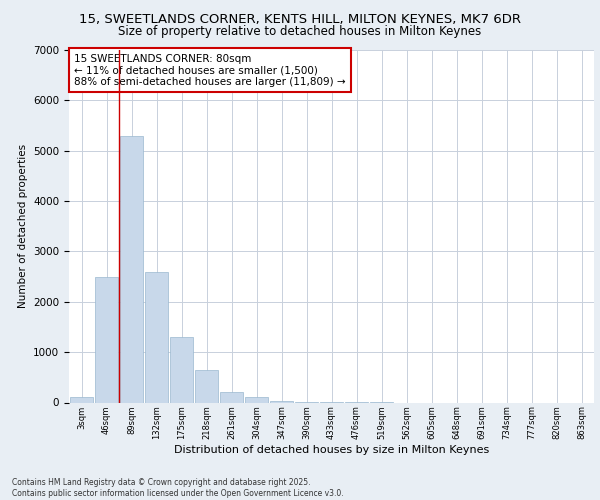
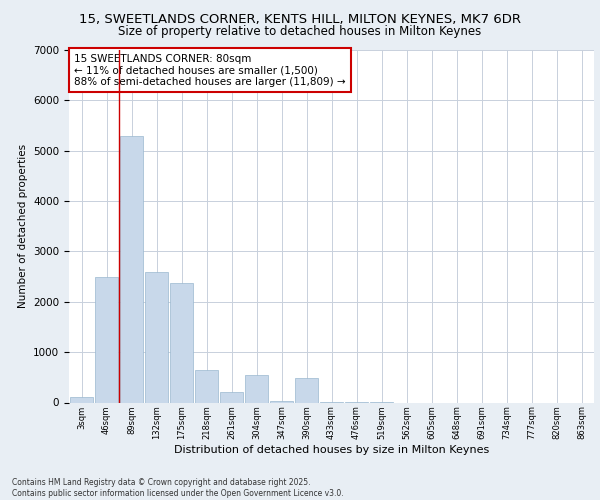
175sqm: 1300 -> 2380
304sqm: 100 -> 540
390sqm: 10 -> 480
